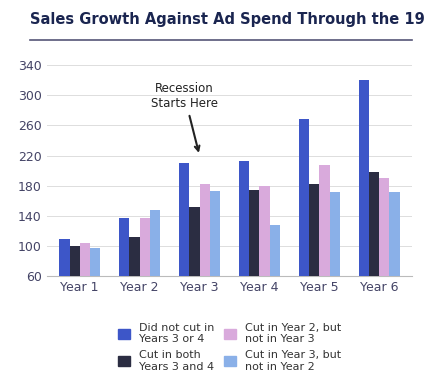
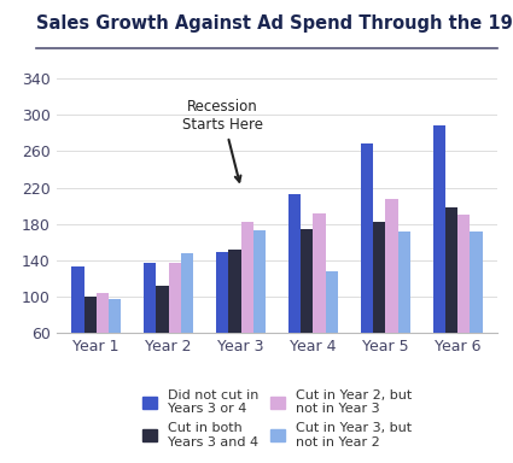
Did not cut in Years 3 or 4/Year 1: 109 -> 134
Did not cut in Years 3 or 4/Year 3: 210 -> 150
Cut in Year 2, but not in Year 3/Year 4: 180 -> 192
Did not cut in Years 3 or 4/Year 6: 320 -> 288
